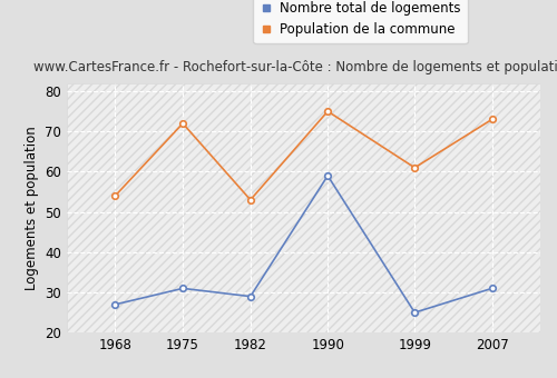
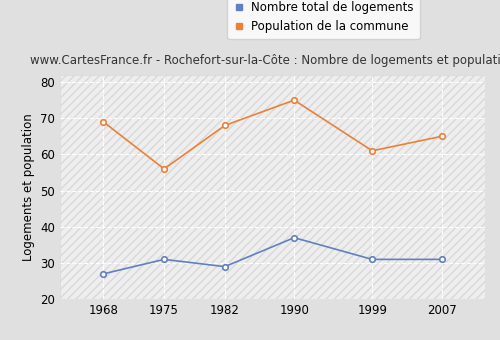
Population de la commune/1968: 54 -> 69
Population de la commune/1975: 72 -> 56
Population de la commune/1982: 53 -> 68
Nombre total de logements/1990: 59 -> 37
Nombre total de logements/1999: 25 -> 31
Population de la commune/2007: 73 -> 65
